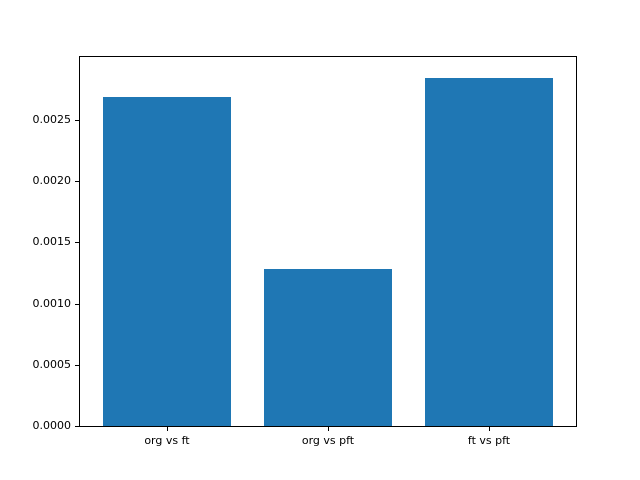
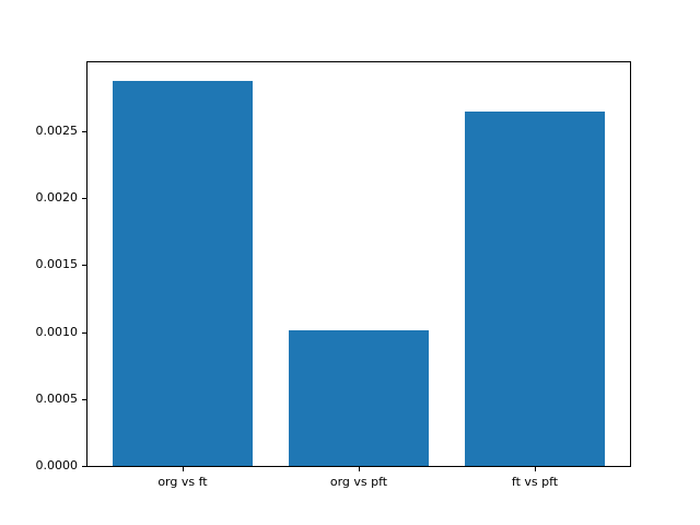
org vs ft: 0.00269 -> 0.00288
org vs pft: 0.00128 -> 0.00101
ft vs pft: 0.00284 -> 0.00265
